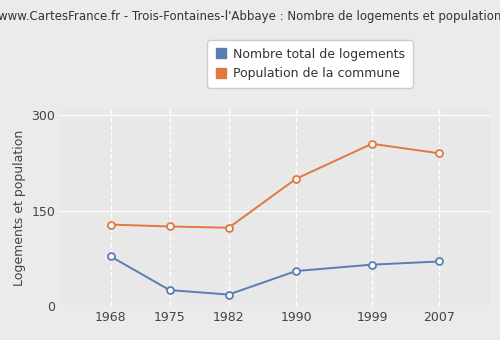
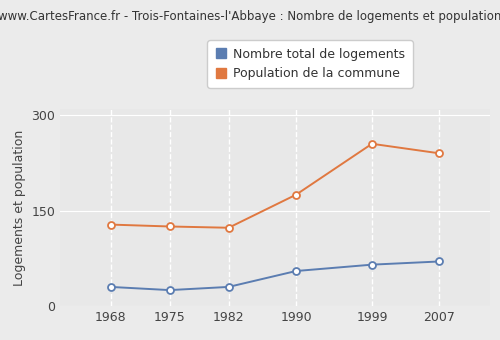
Nombre total de logements/1968: 78 -> 30
Nombre total de logements/1982: 18 -> 30
Population de la commune/1990: 200 -> 175
